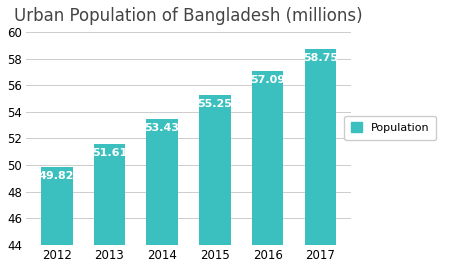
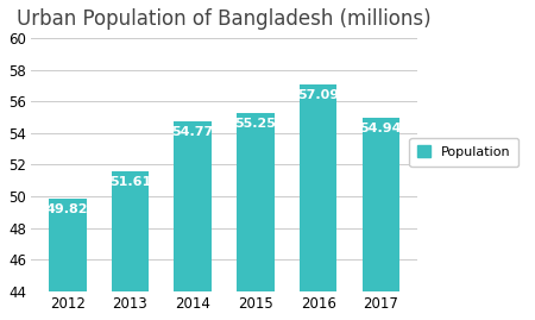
2014: 53.43 -> 54.77
2017: 58.75 -> 54.94
